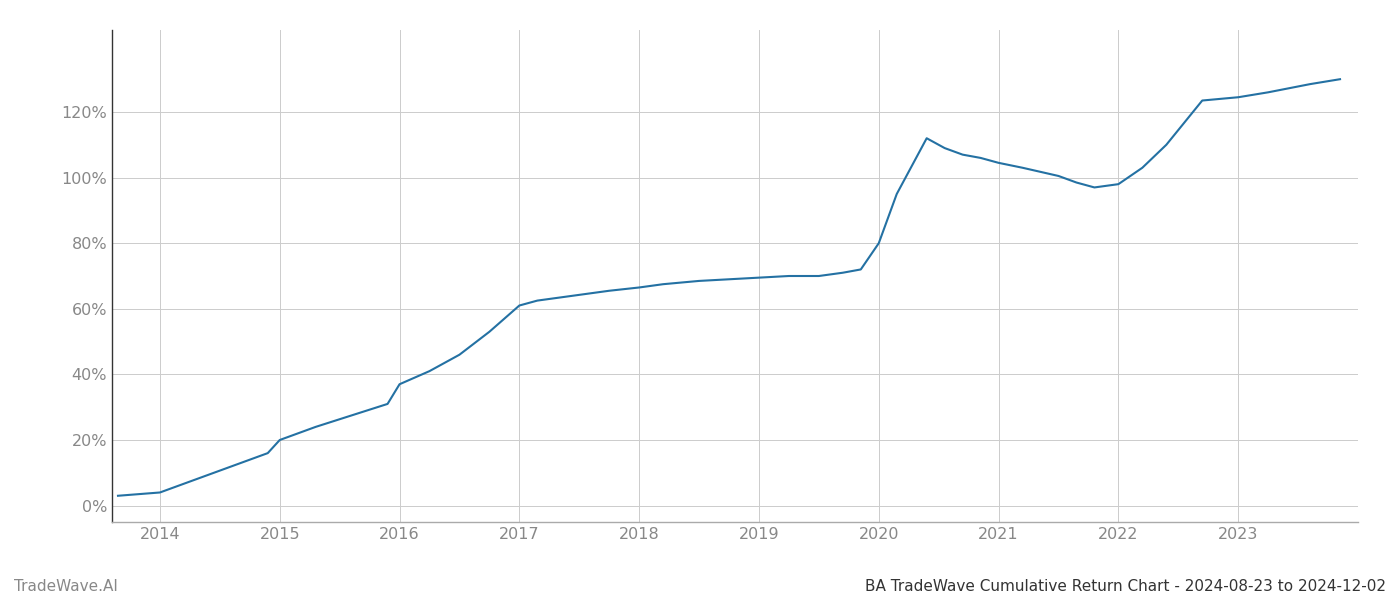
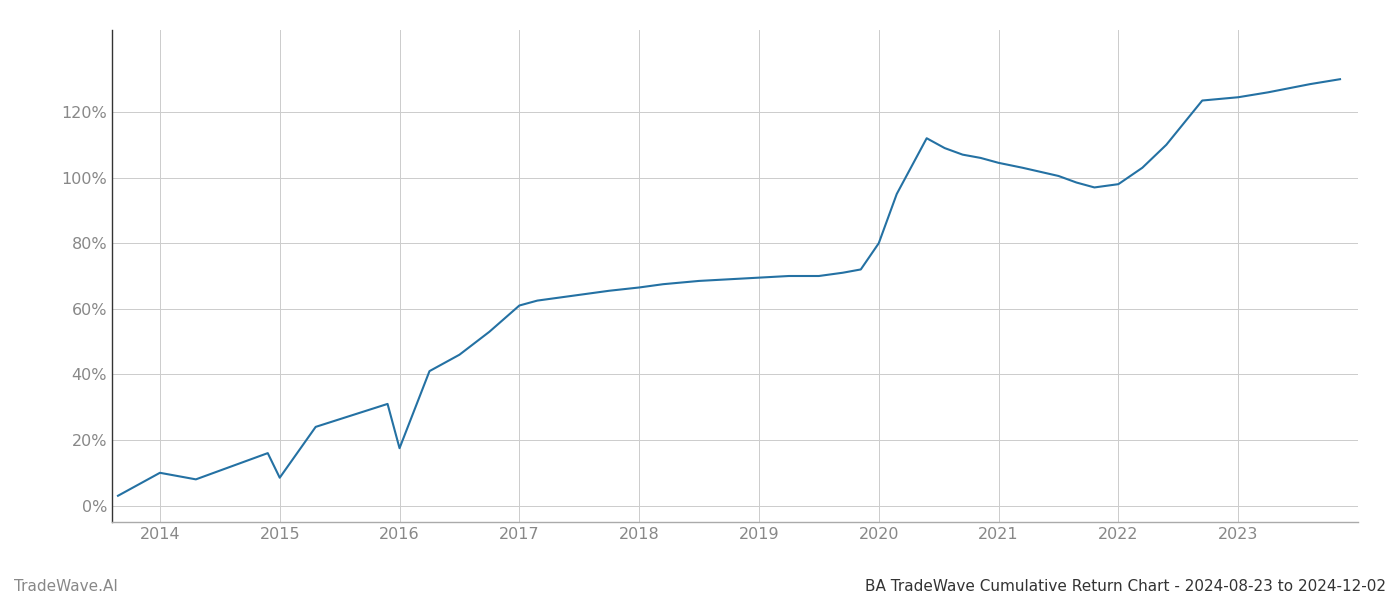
2014: 4.0% -> 10.0%
2015: 20.0% -> 8.5%
2016: 37.0% -> 17.5%
